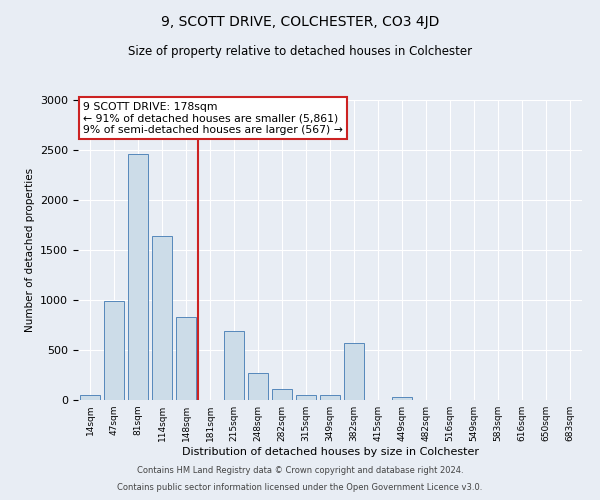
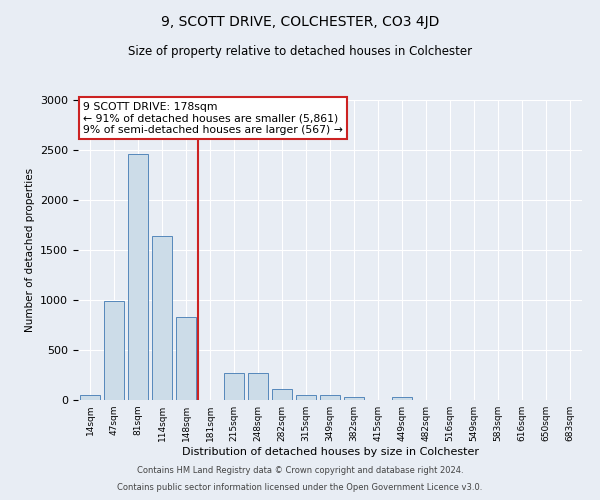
215sqm: 690 -> 270
382sqm: 570 -> 30
